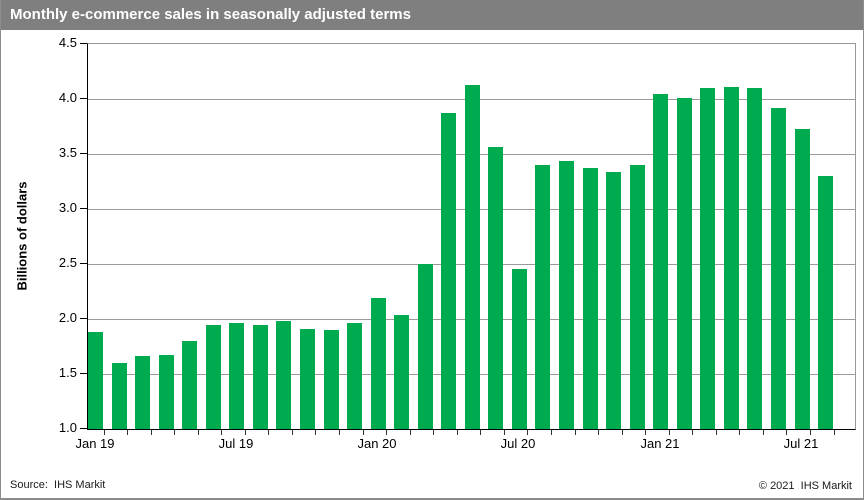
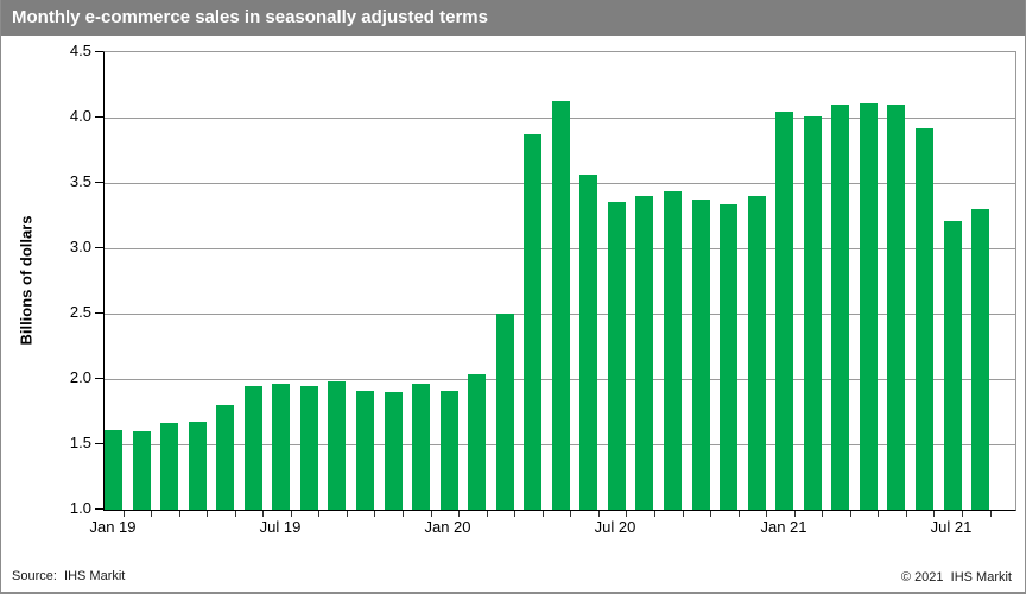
Jan 19: 1.88 -> 1.61
Jan 20: 2.19 -> 1.91
Jul 20: 2.45 -> 3.35
Jul 21: 3.73 -> 3.21
